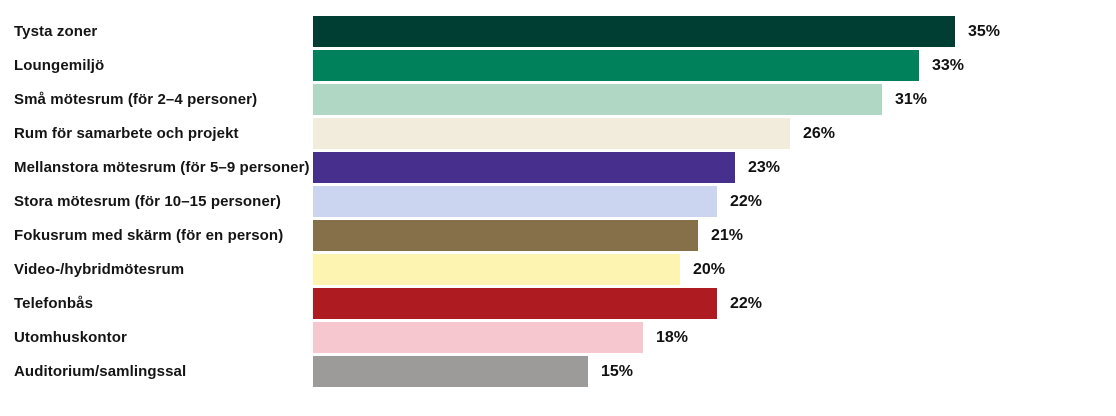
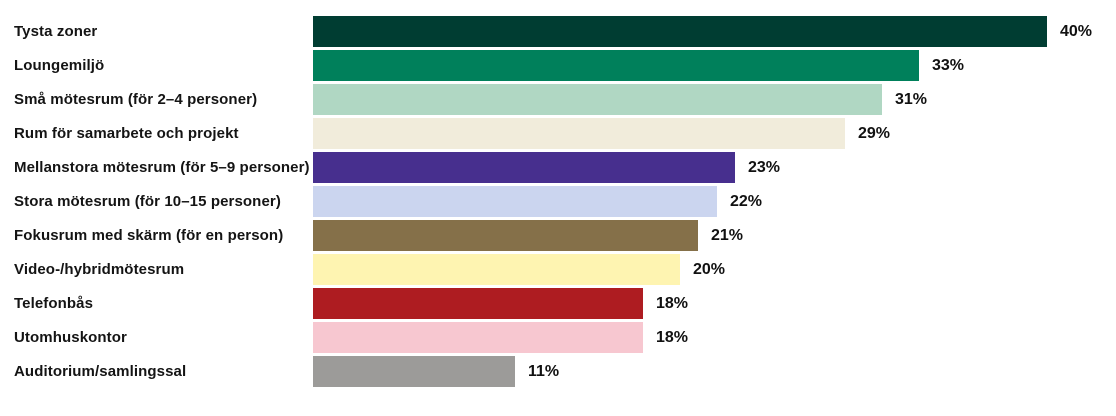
Tysta zoner: 35% -> 40%
Rum för samarbete och projekt: 26% -> 29%
Telefonbås: 22% -> 18%
Auditorium/samlingssal: 15% -> 11%
